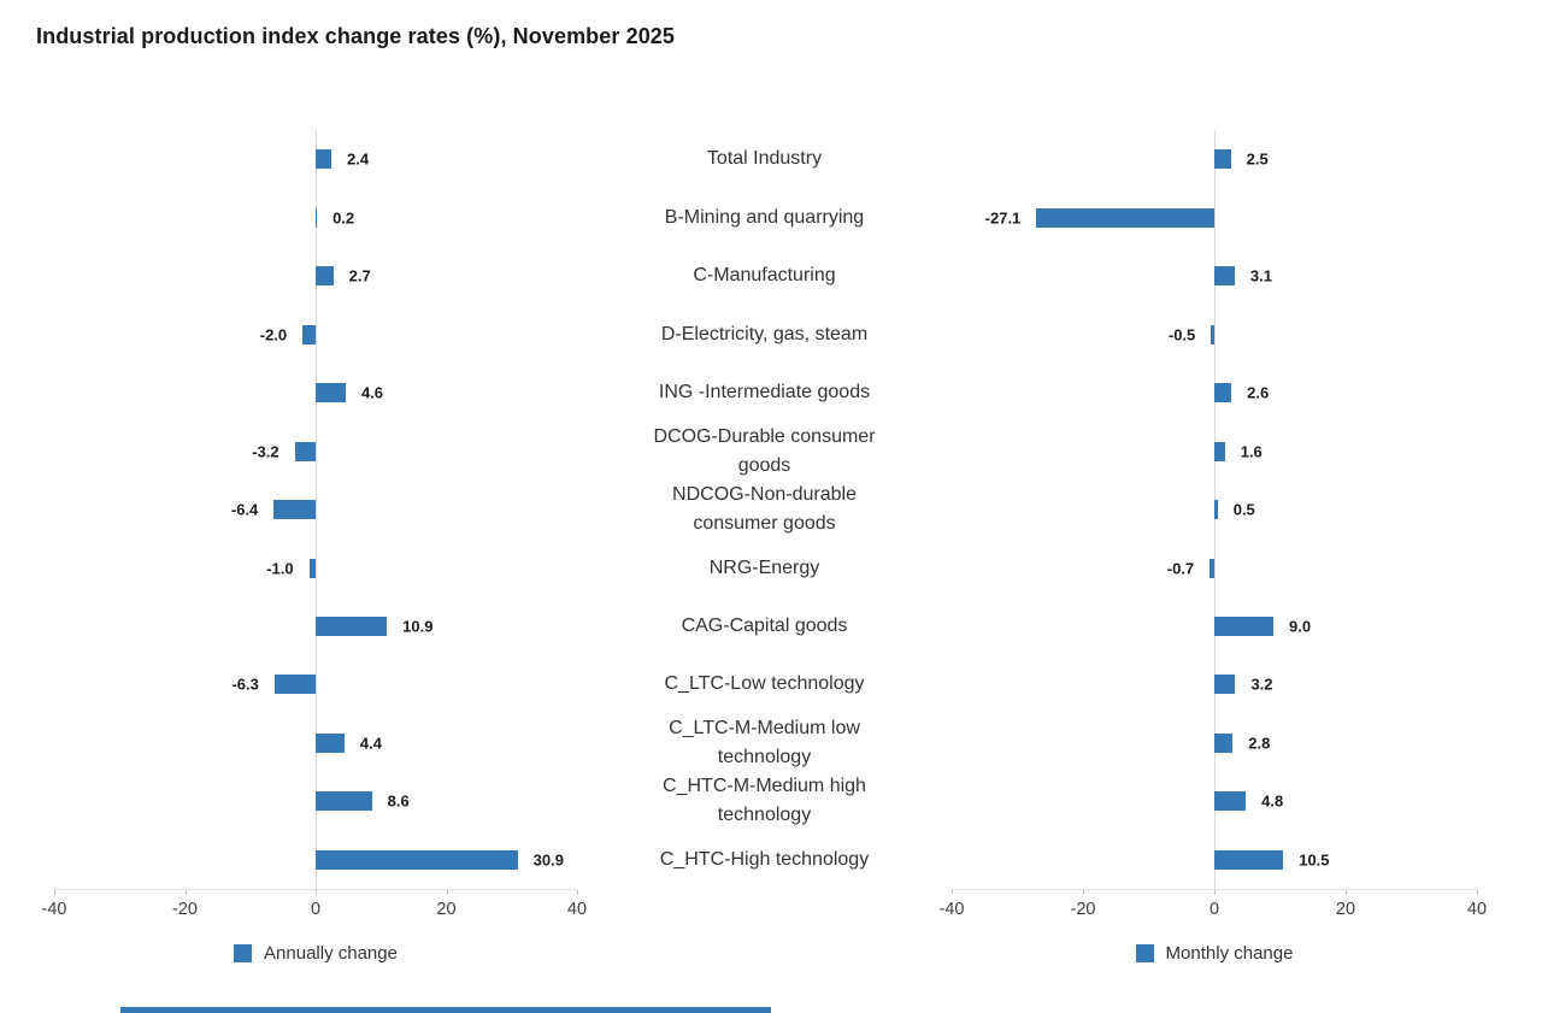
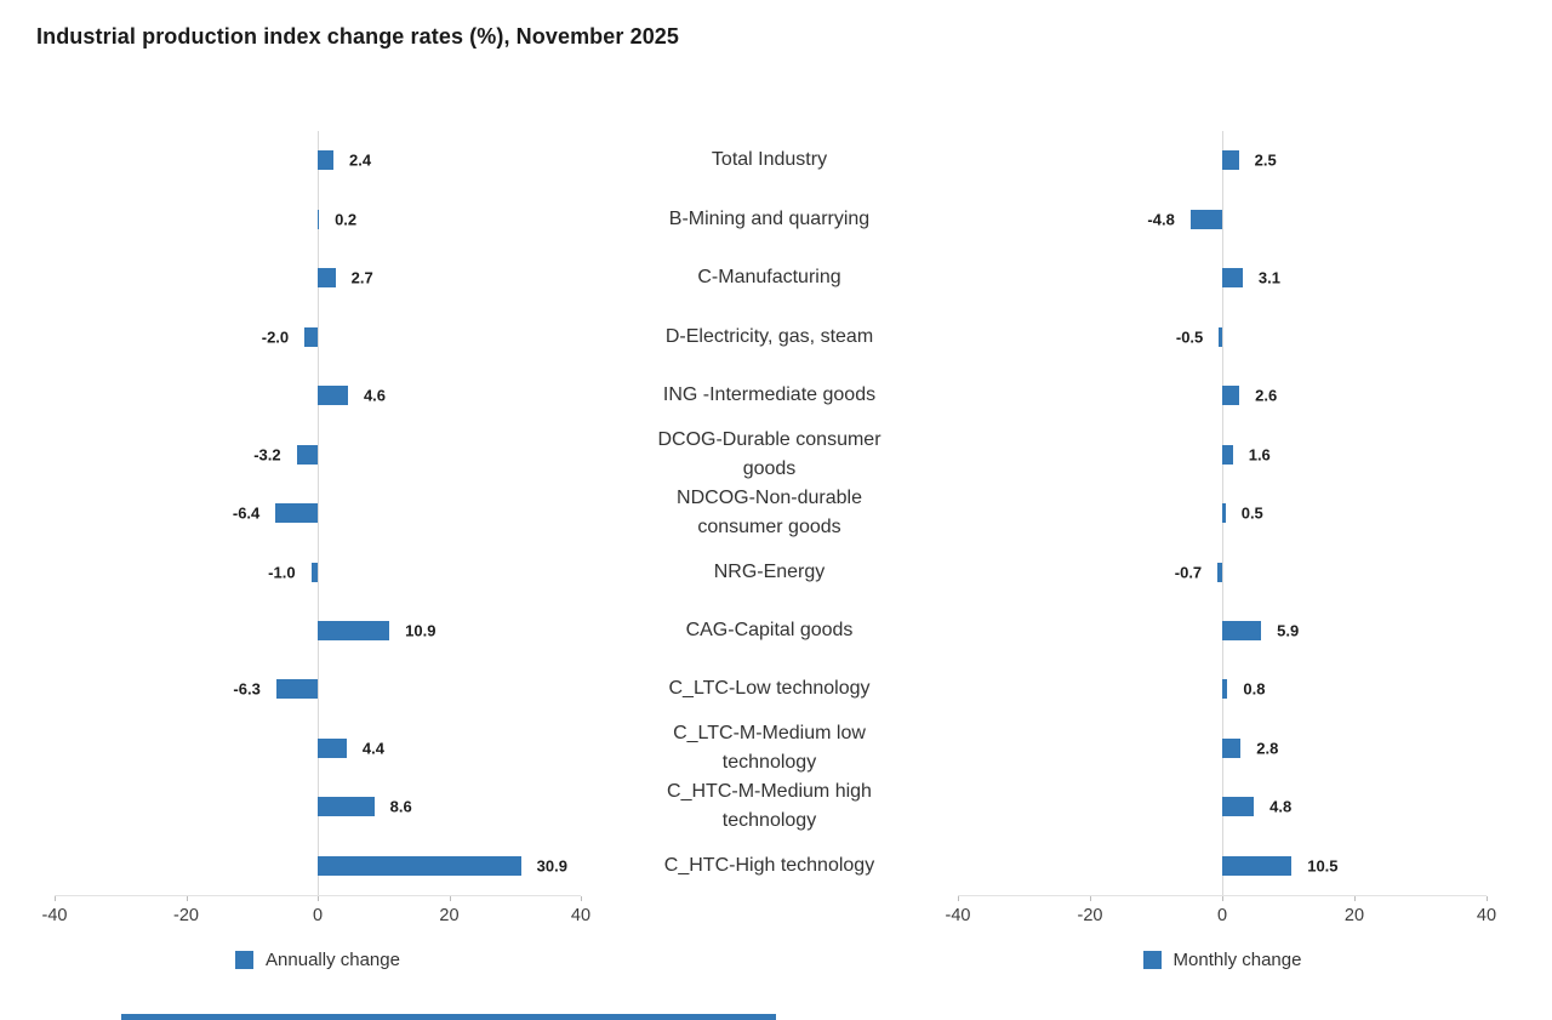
Monthly change/B-Mining and quarrying: -27.1 -> -4.8
Monthly change/CAG-Capital goods: 9.0 -> 5.9
Monthly change/C_LTC-Low technology: 3.2 -> 0.8
